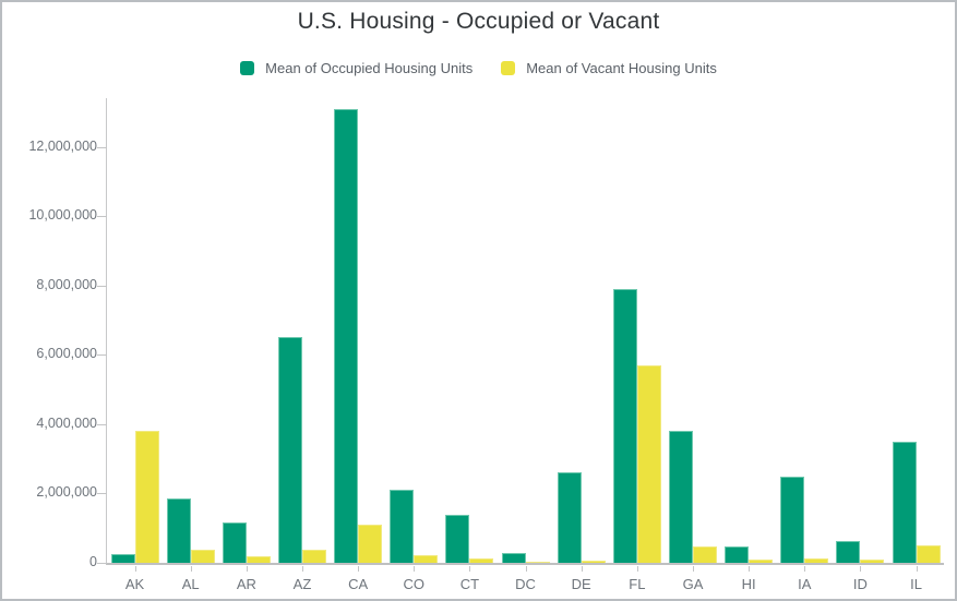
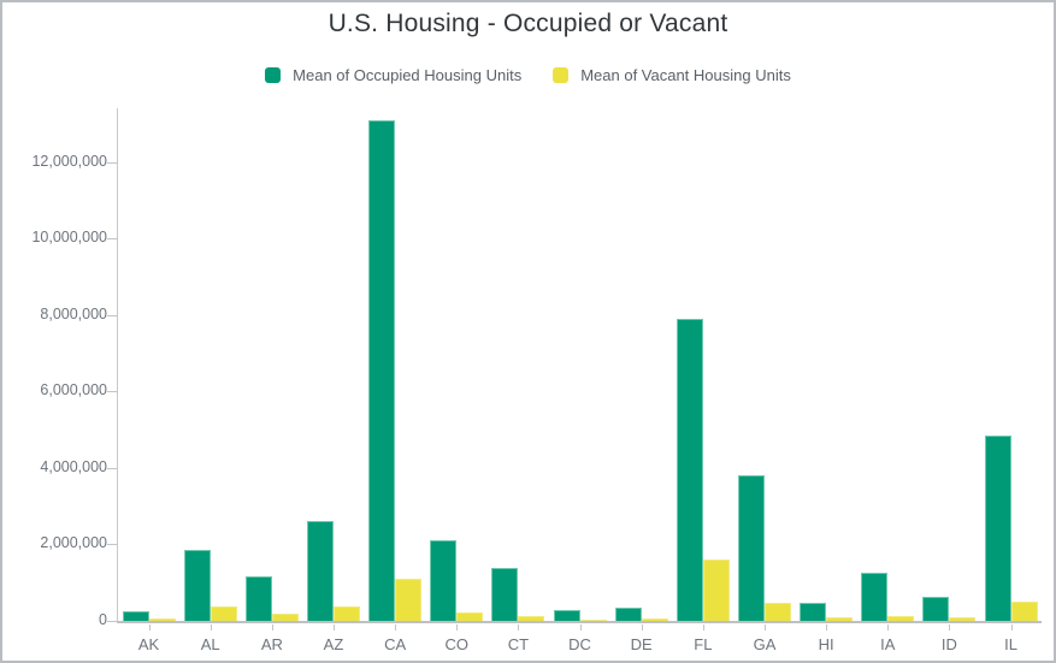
Mean of Vacant Housing Units/AK: 3800000 -> 100000
Mean of Occupied Housing Units/AZ: 6500000 -> 2600000
Mean of Occupied Housing Units/DE: 2600000 -> 400000
Mean of Vacant Housing Units/FL: 5700000 -> 1600000
Mean of Occupied Housing Units/IA: 2500000 -> 1300000
Mean of Occupied Housing Units/IL: 3500000 -> 4800000
